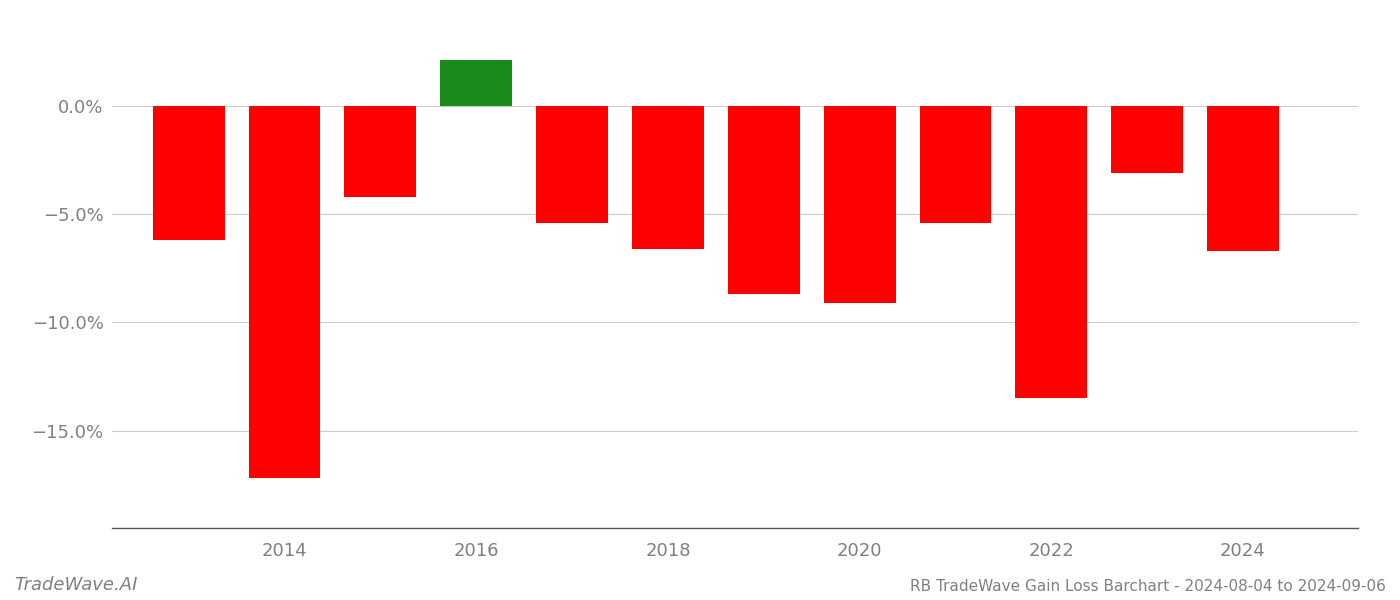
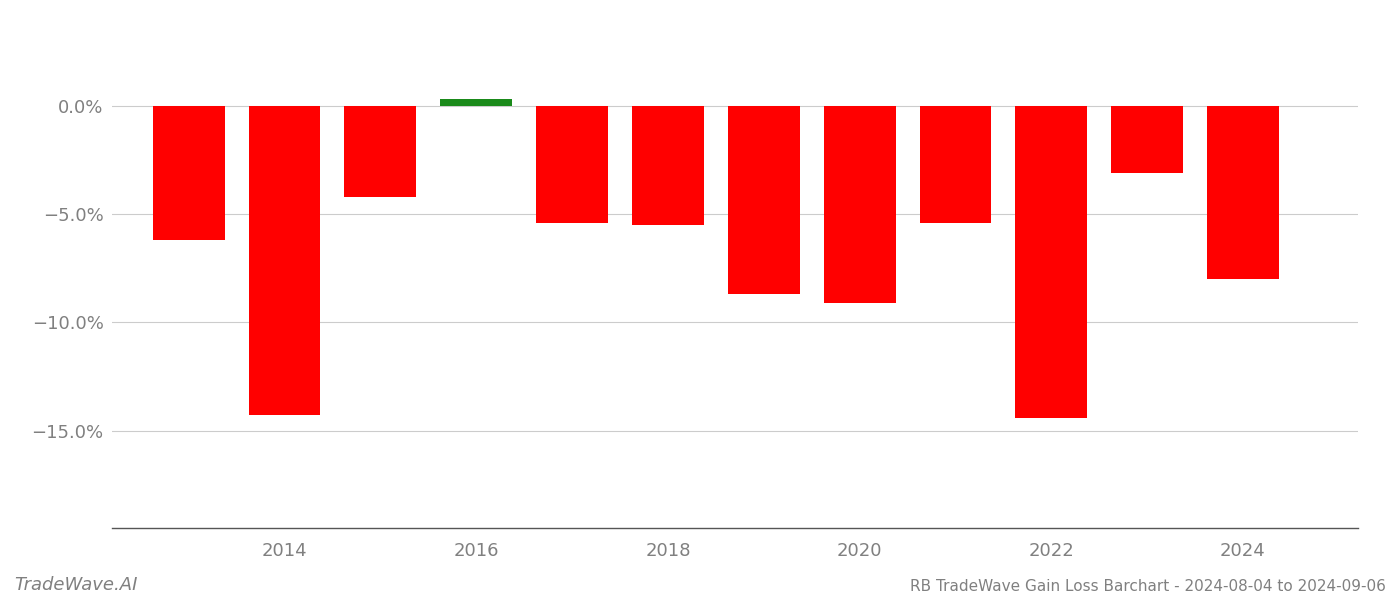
2014: -17.2% -> -14.3%
2016: 2.1% -> 0.3%
2018: -6.6% -> -5.5%
2022: -13.5% -> -14.4%
2024: -6.7% -> -8.0%
